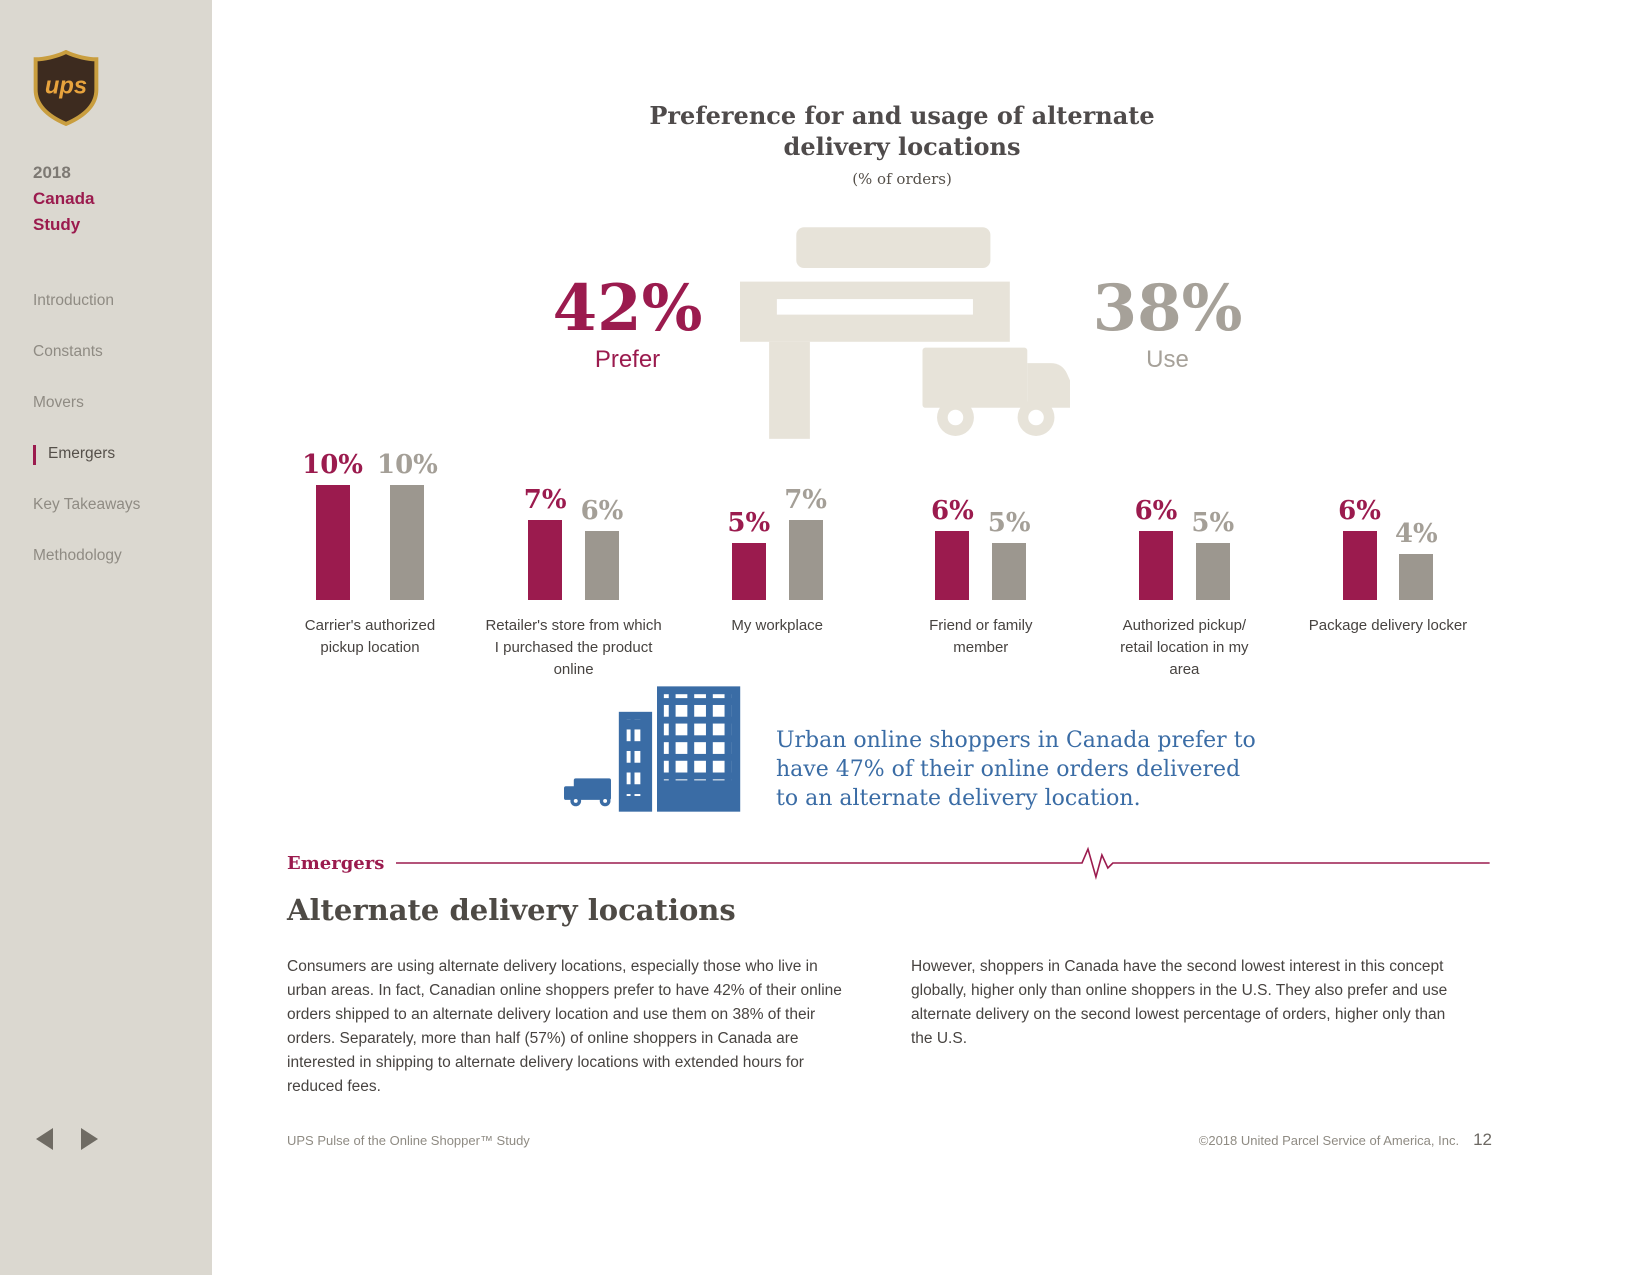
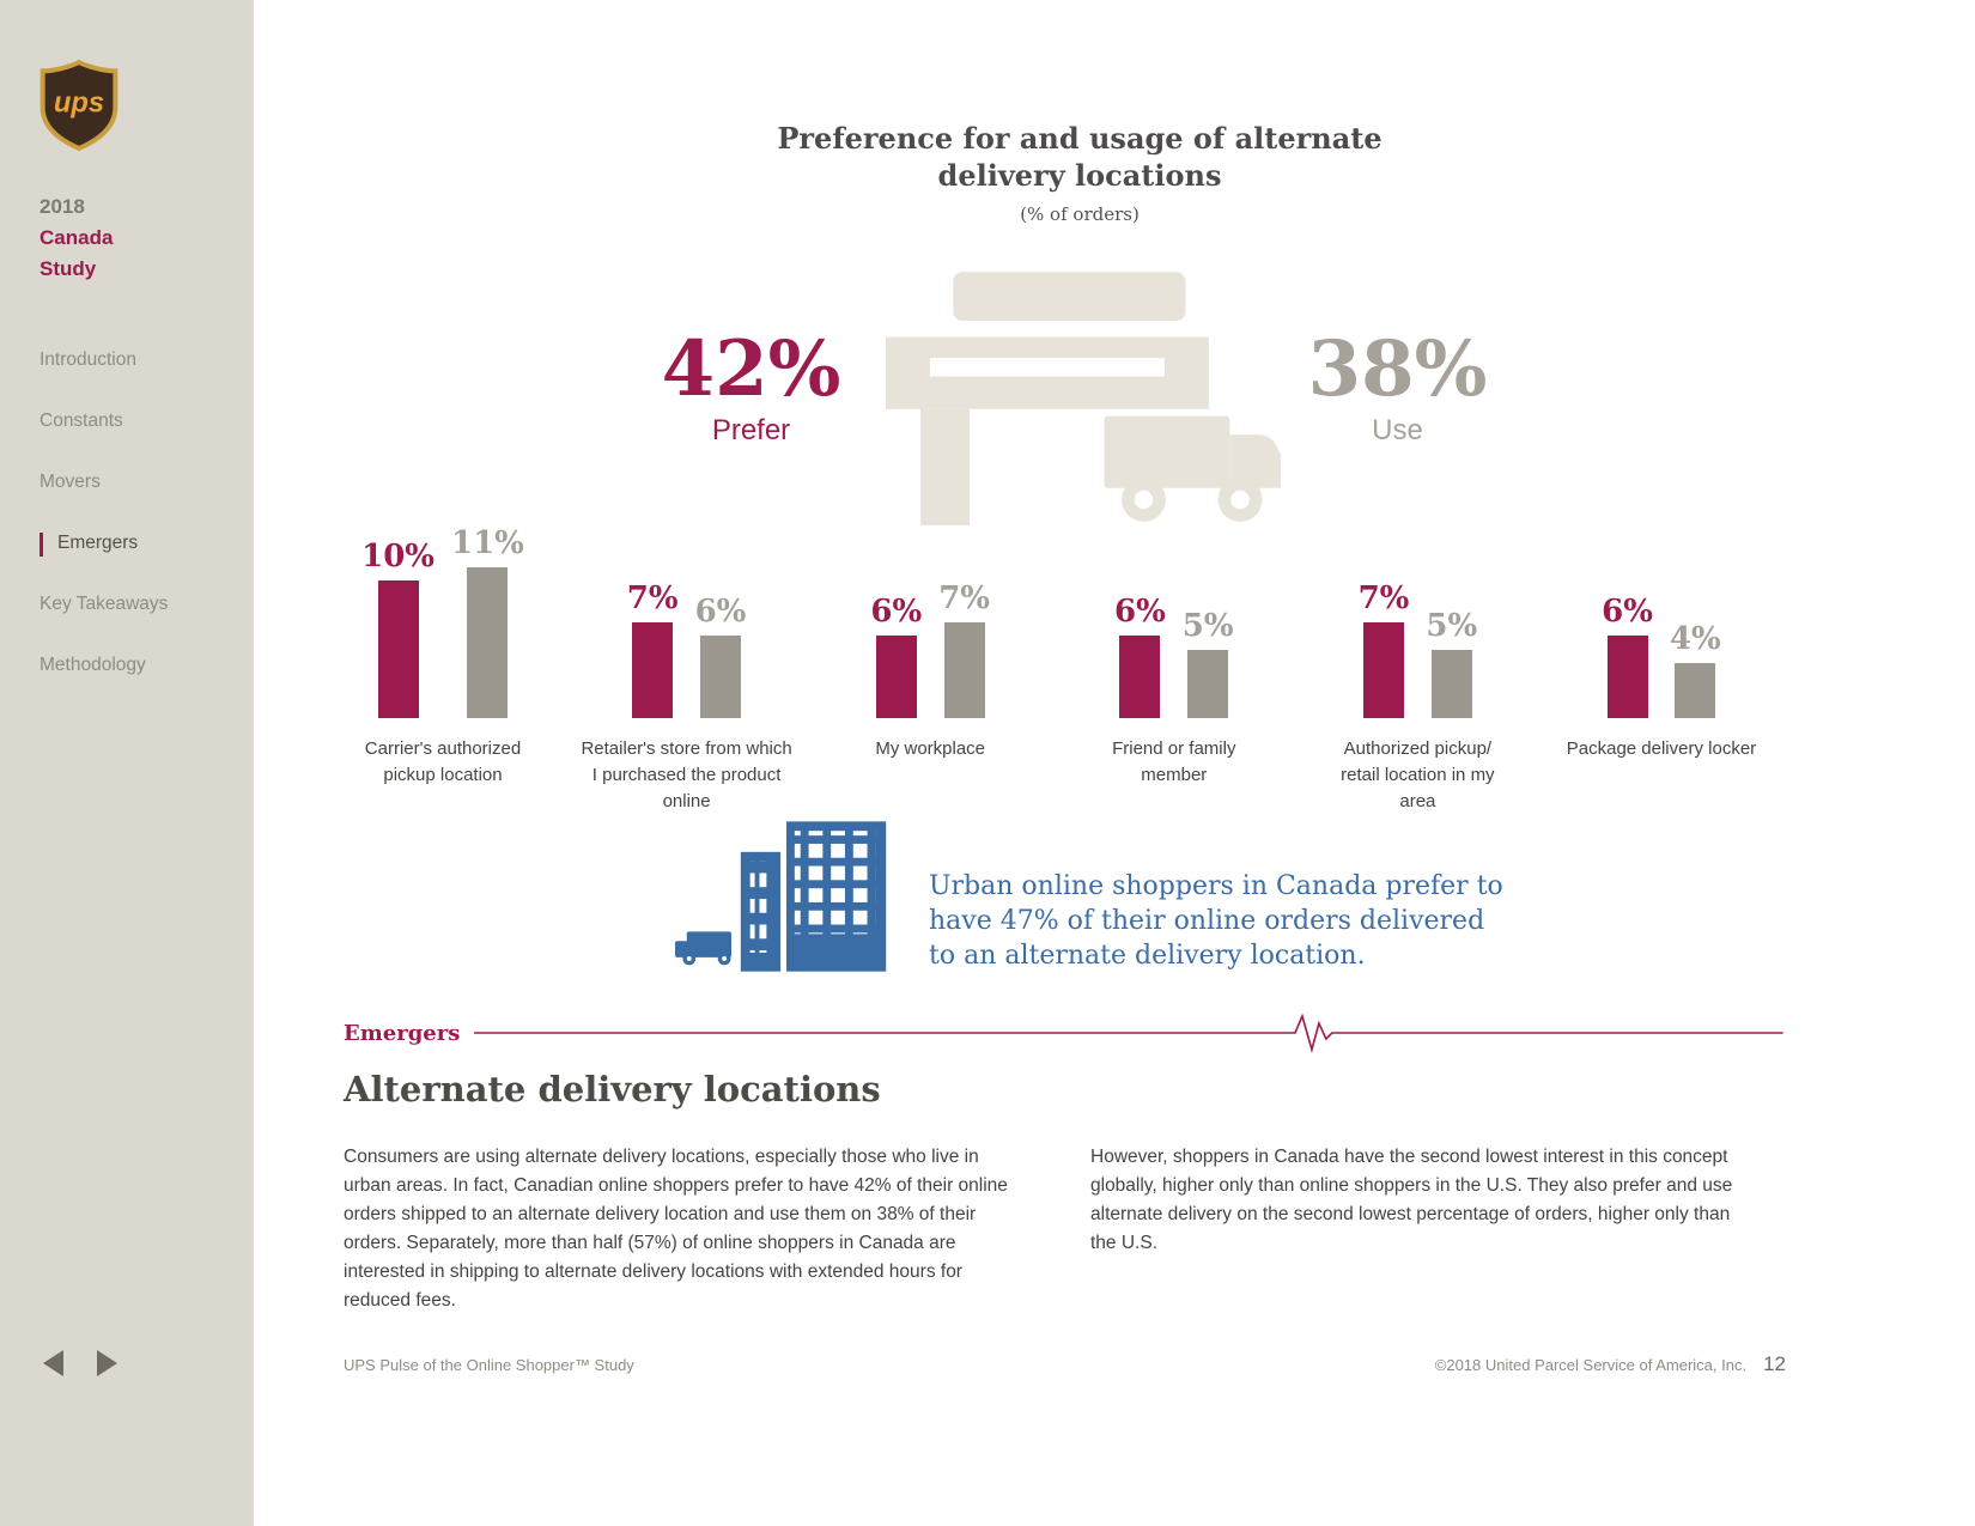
Use/Carrier's authorized pickup location: 10% -> 11%
Prefer/My workplace: 5% -> 6%
Prefer/Authorized pickup/ retail location in my area: 6% -> 7%
